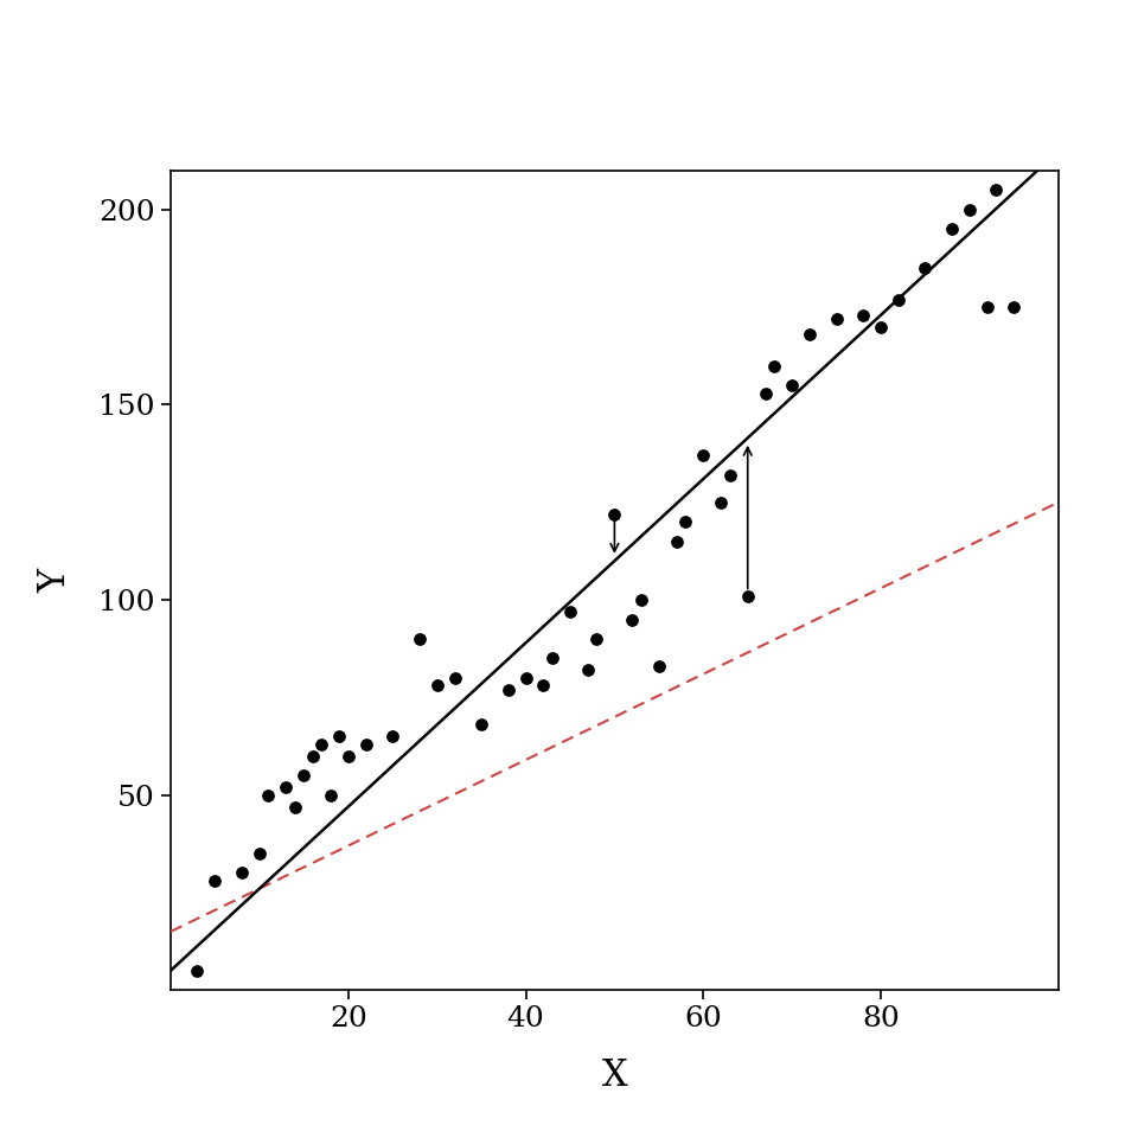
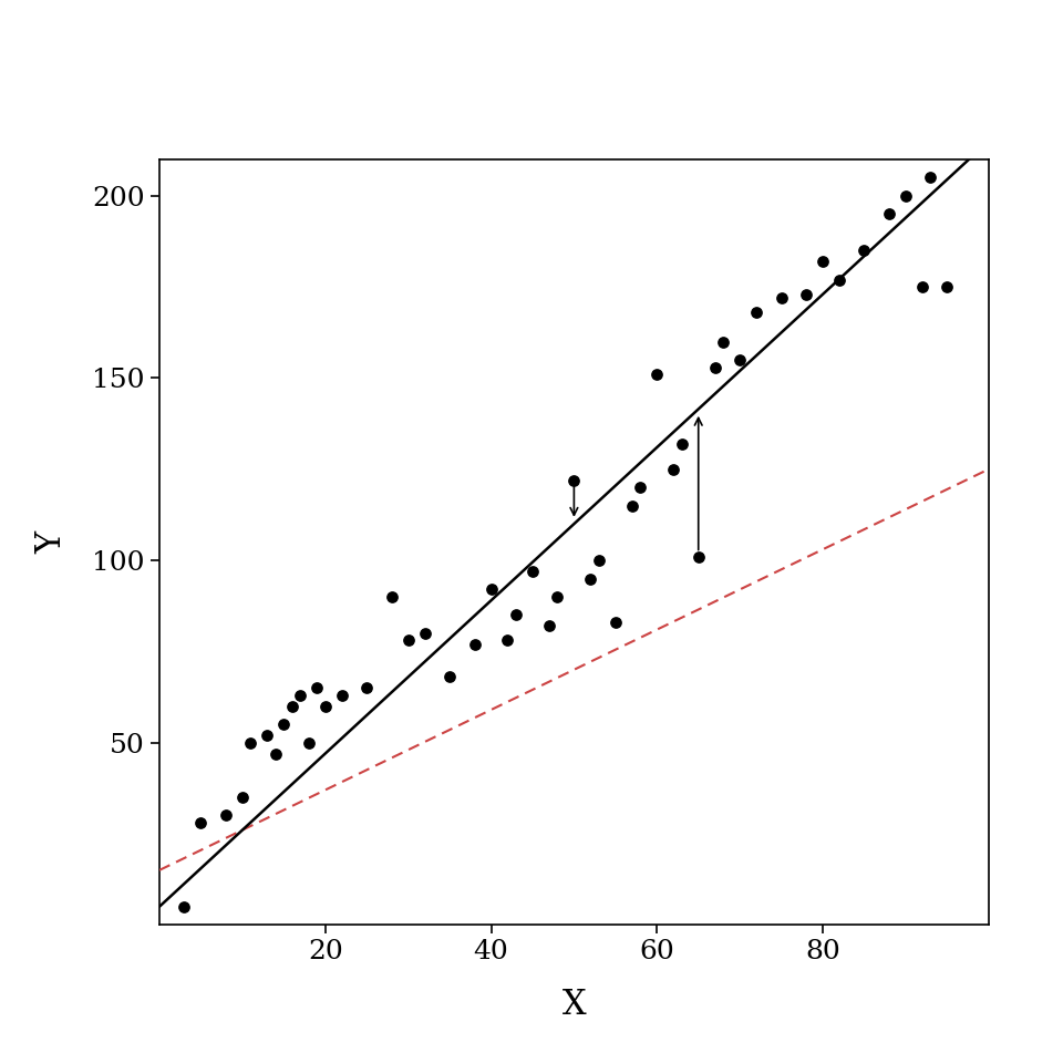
40: 80 -> 92
60: 137 -> 151
80: 170 -> 182
